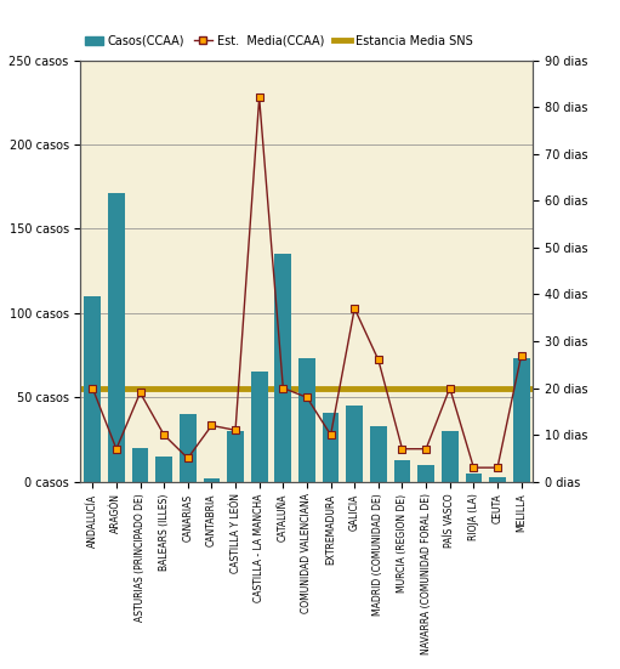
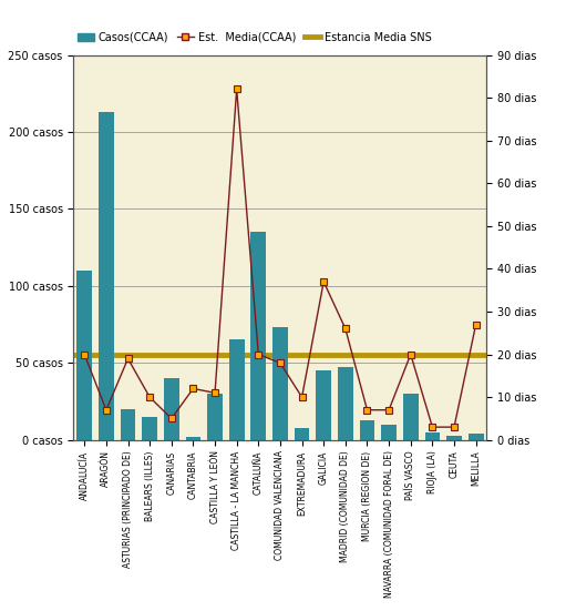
Casos(CCAA)/ARAGÓN: 171 casos -> 213 casos
Casos(CCAA)/EXTREMADURA: 41 casos -> 8 casos
Casos(CCAA)/MADRID (COMUNIDAD DE): 33 casos -> 47 casos
Casos(CCAA)/MELILLA: 73 casos -> 4 casos
